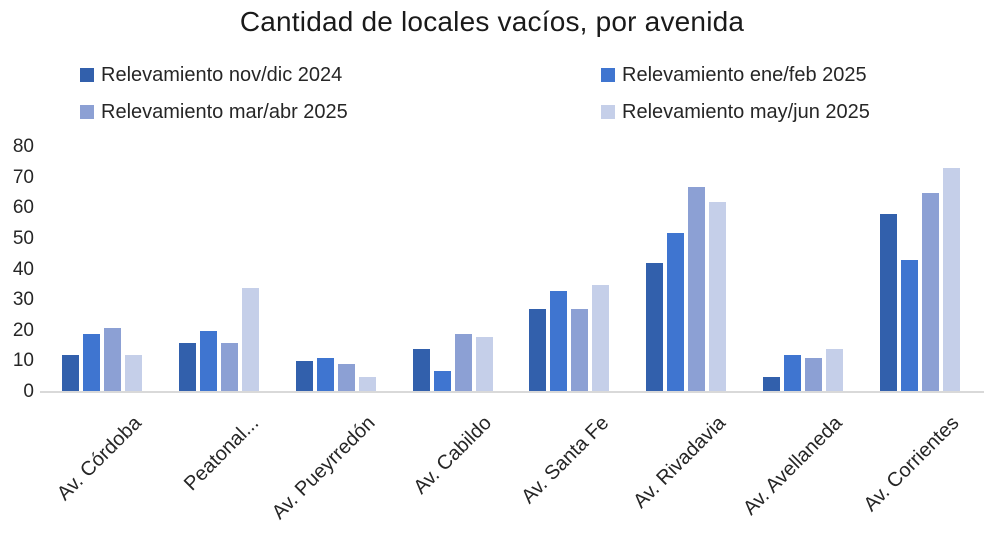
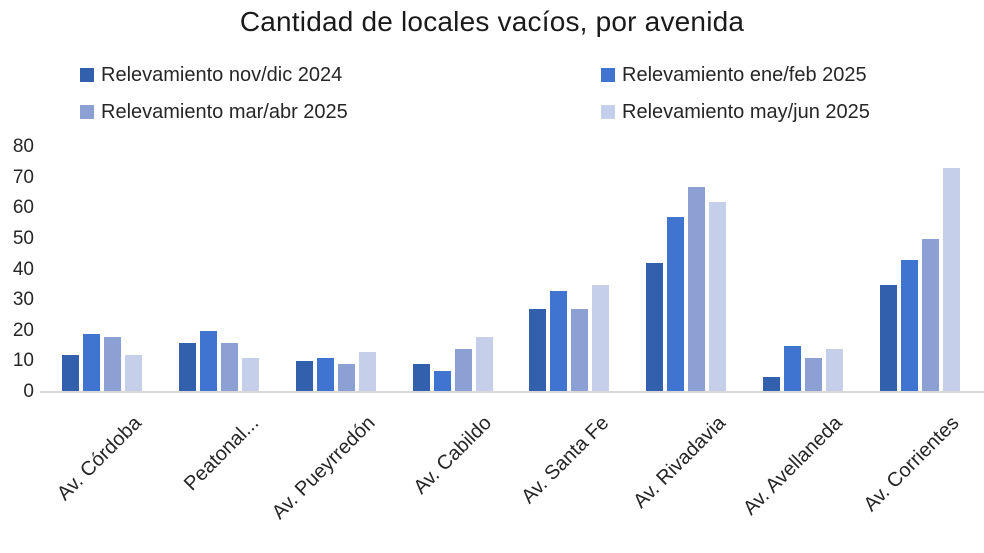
Relevamiento mar/abr 2025/Av. Córdoba: 21 -> 18
Relevamiento may/jun 2025/Peatonal...: 34 -> 11
Relevamiento may/jun 2025/Av. Pueyrredón: 5 -> 13
Relevamiento nov/dic 2024/Av. Cabildo: 14 -> 9
Relevamiento mar/abr 2025/Av. Cabildo: 19 -> 14
Relevamiento ene/feb 2025/Av. Rivadavia: 52 -> 57
Relevamiento ene/feb 2025/Av. Avellaneda: 12 -> 15
Relevamiento nov/dic 2024/Av. Corrientes: 58 -> 35
Relevamiento mar/abr 2025/Av. Corrientes: 65 -> 50
